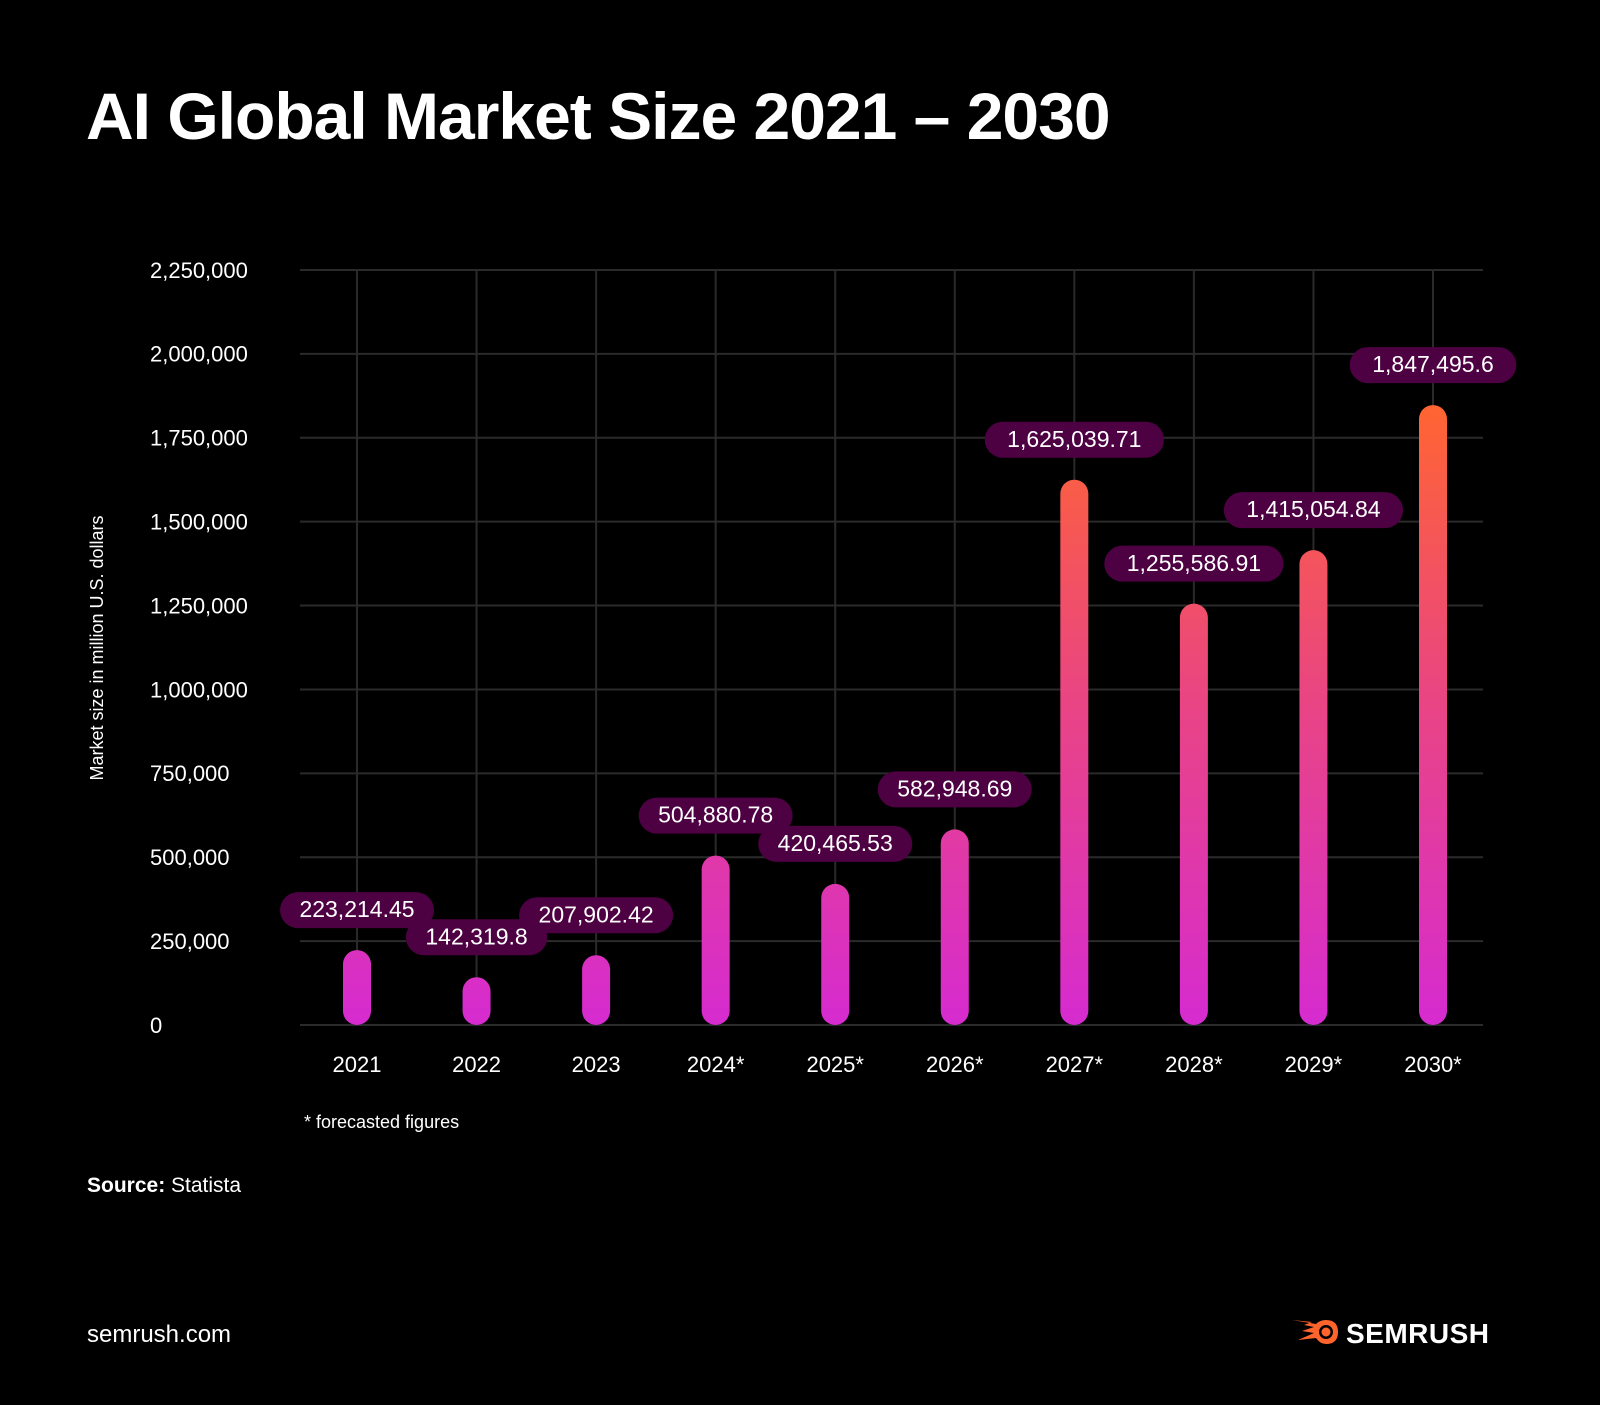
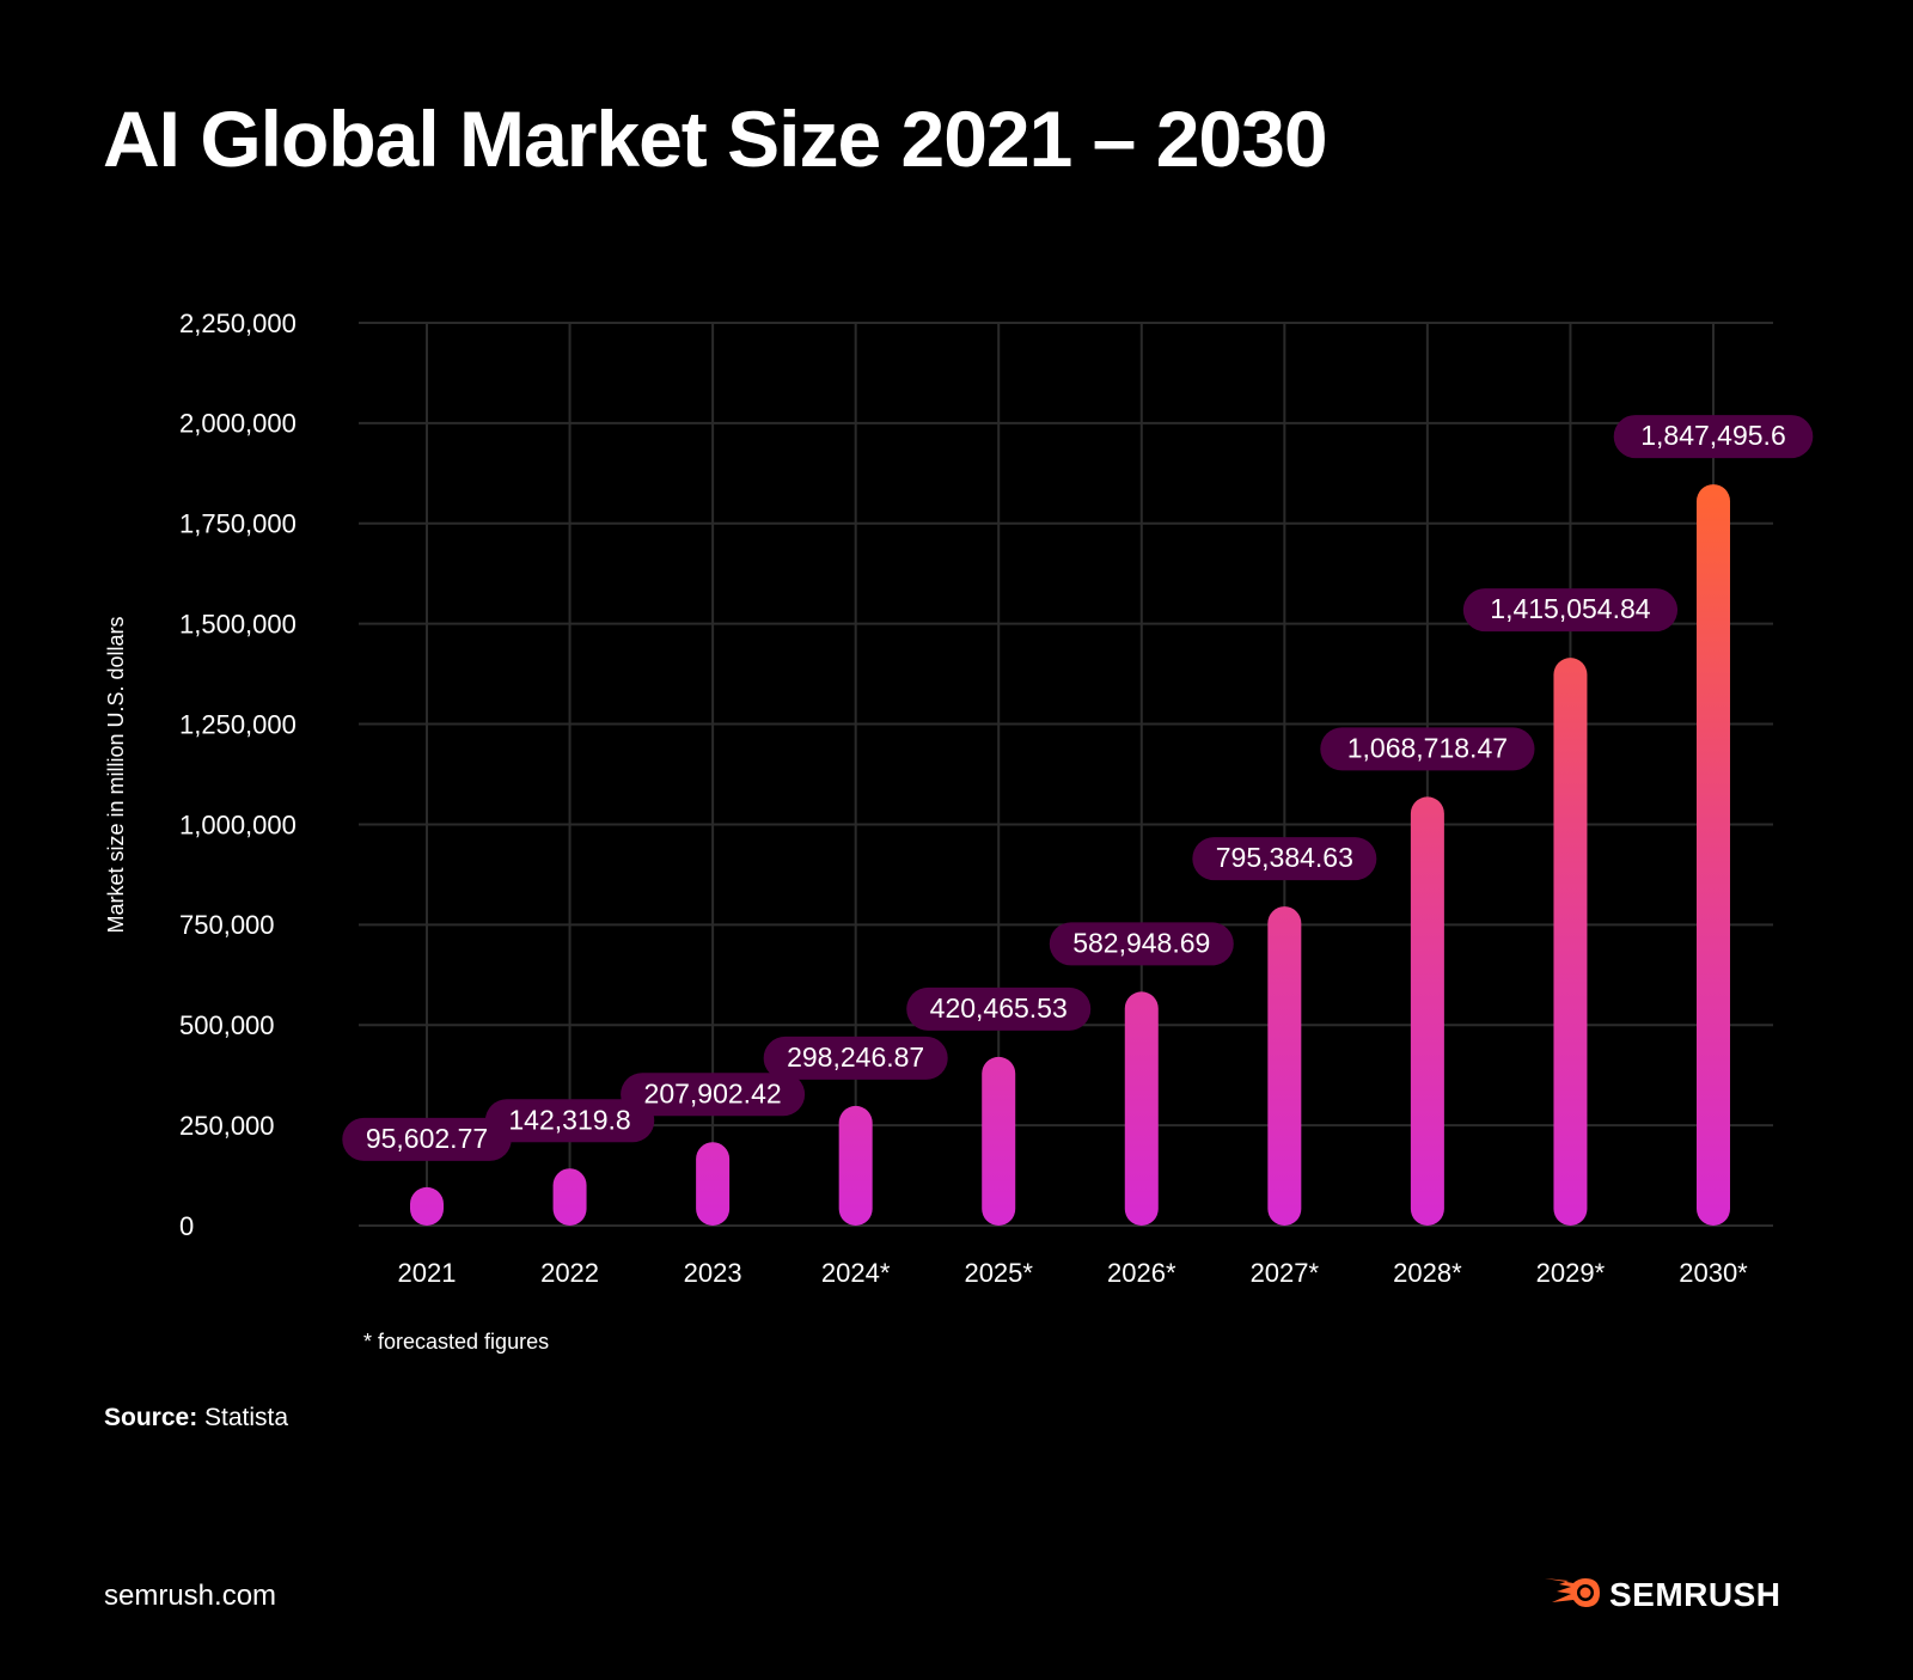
2021: 223,214.45 -> 95,602.77
2024*: 504,880.78 -> 298,246.87
2027*: 1,625,039.71 -> 795,384.63
2028*: 1,255,586.91 -> 1,068,718.47
